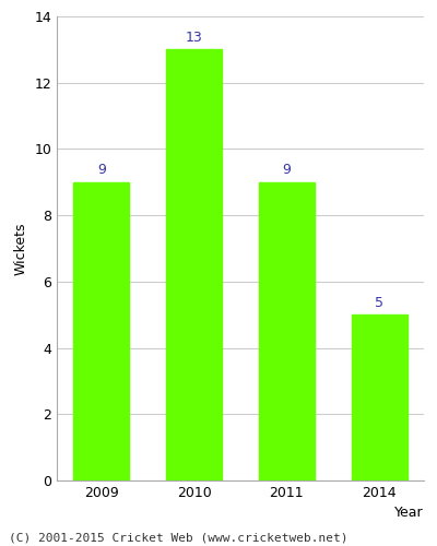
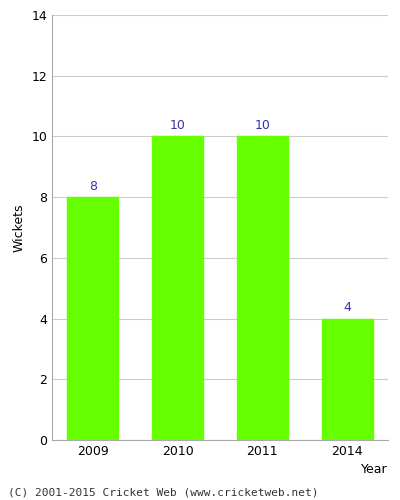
2009: 9 -> 8
2010: 13 -> 10
2011: 9 -> 10
2014: 5 -> 4
